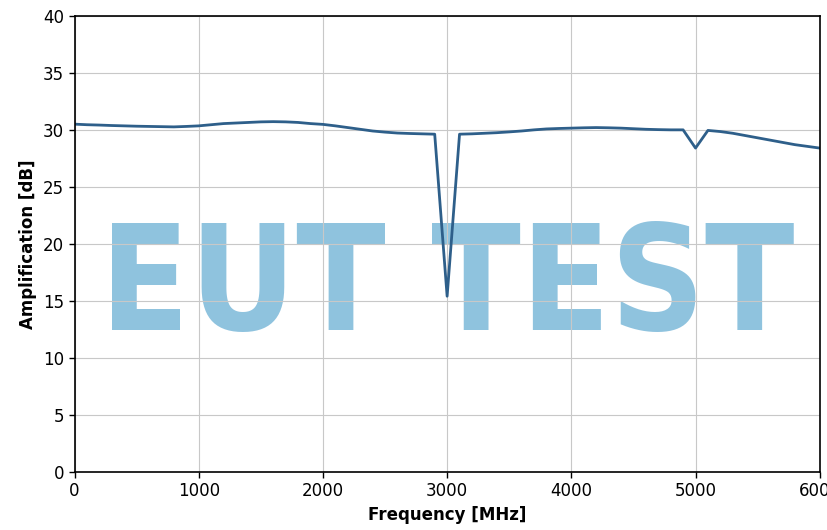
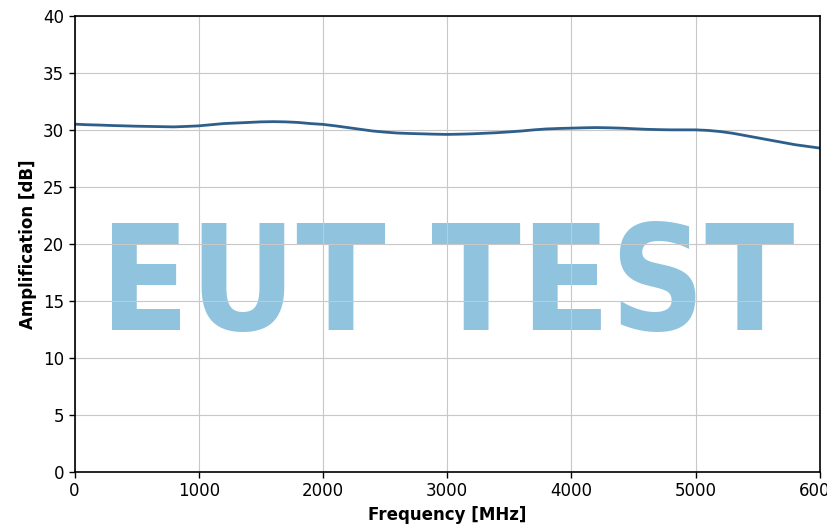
3000: 15.4 -> 29.6
5000: 28.4 -> 30.0
